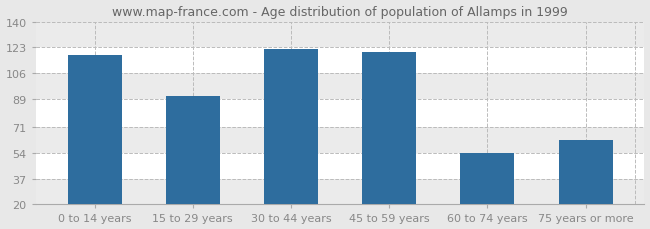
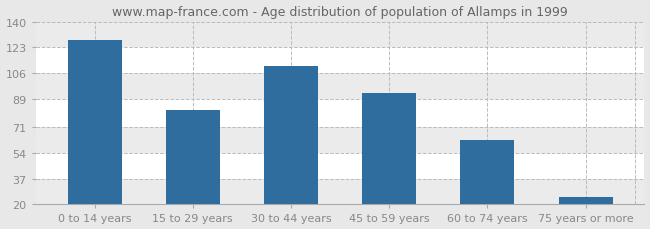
0 to 14 years: 118 -> 128
15 to 29 years: 91 -> 82
30 to 44 years: 122 -> 111
45 to 59 years: 120 -> 93
60 to 74 years: 54 -> 62
75 years or more: 62 -> 25
